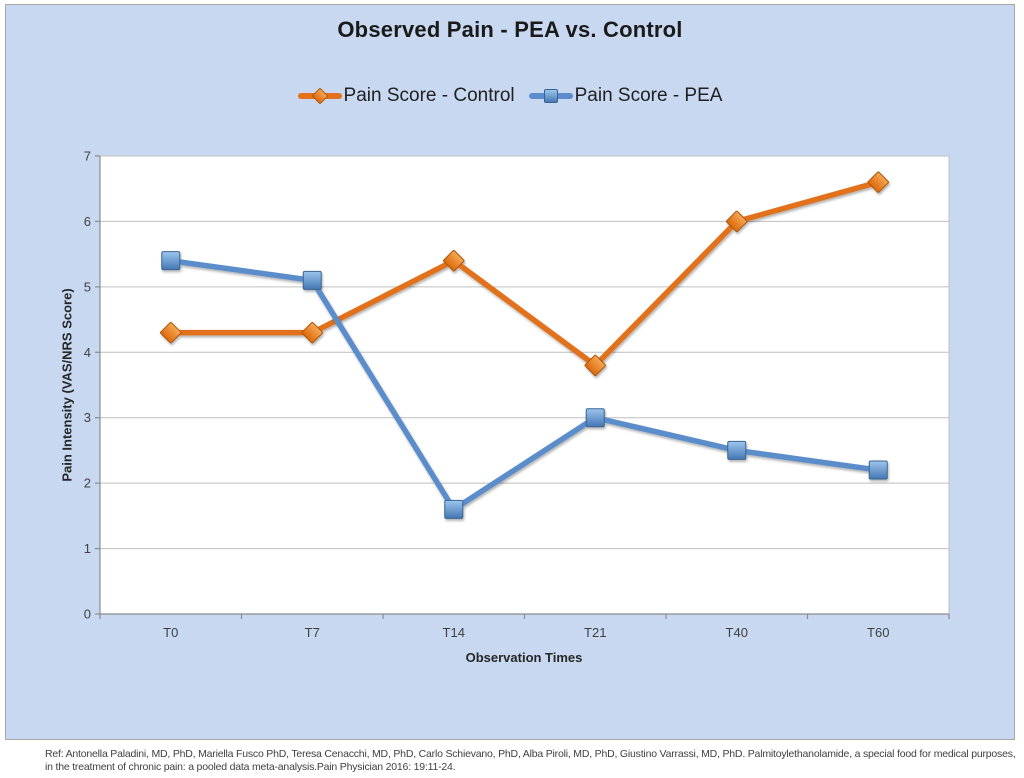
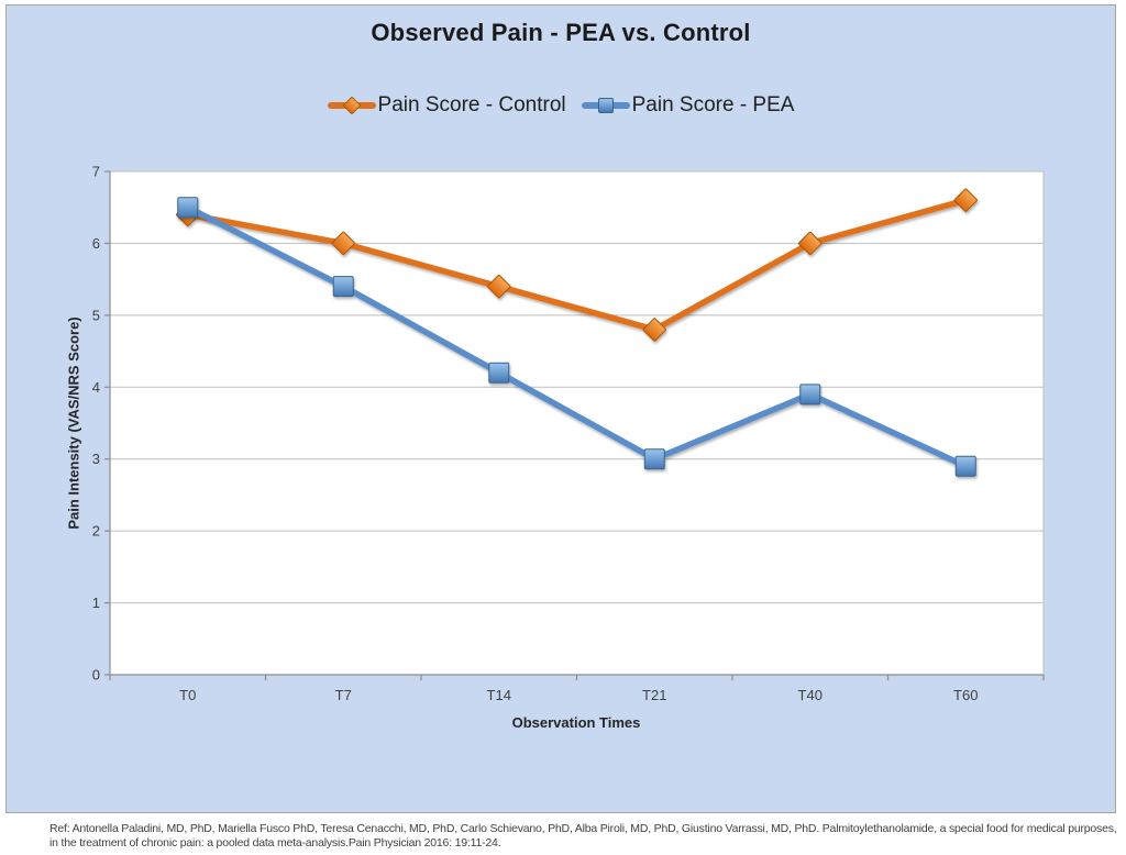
Pain Score - Control/T0: 4.3 -> 6.4
Pain Score - PEA/T0: 5.4 -> 6.5
Pain Score - Control/T7: 4.3 -> 6.0
Pain Score - PEA/T7: 5.1 -> 5.4
Pain Score - PEA/T14: 1.6 -> 4.2
Pain Score - Control/T21: 3.8 -> 4.8
Pain Score - PEA/T40: 2.5 -> 3.9
Pain Score - PEA/T60: 2.2 -> 2.9
